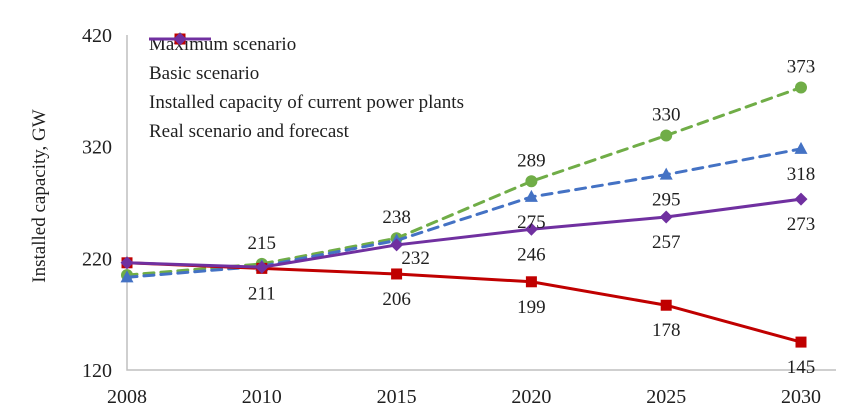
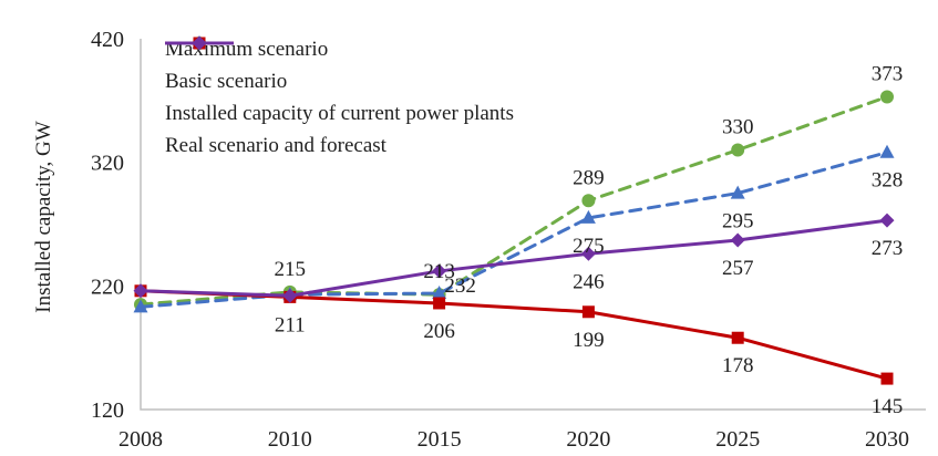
Maximum scenario/2015: 238 -> 213
Basic scenario/2015: 236 -> 214
Basic scenario/2030: 318 -> 328
